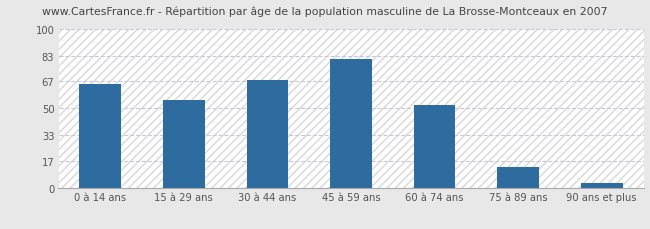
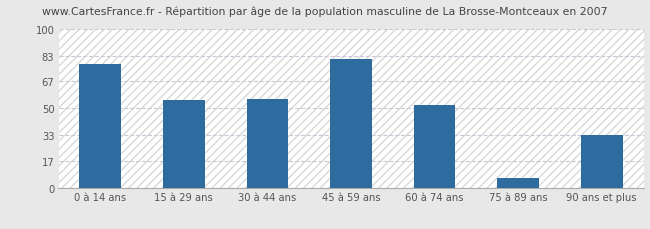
0 à 14 ans: 65 -> 78
30 à 44 ans: 68 -> 56
75 à 89 ans: 13 -> 6
90 ans et plus: 3 -> 33
